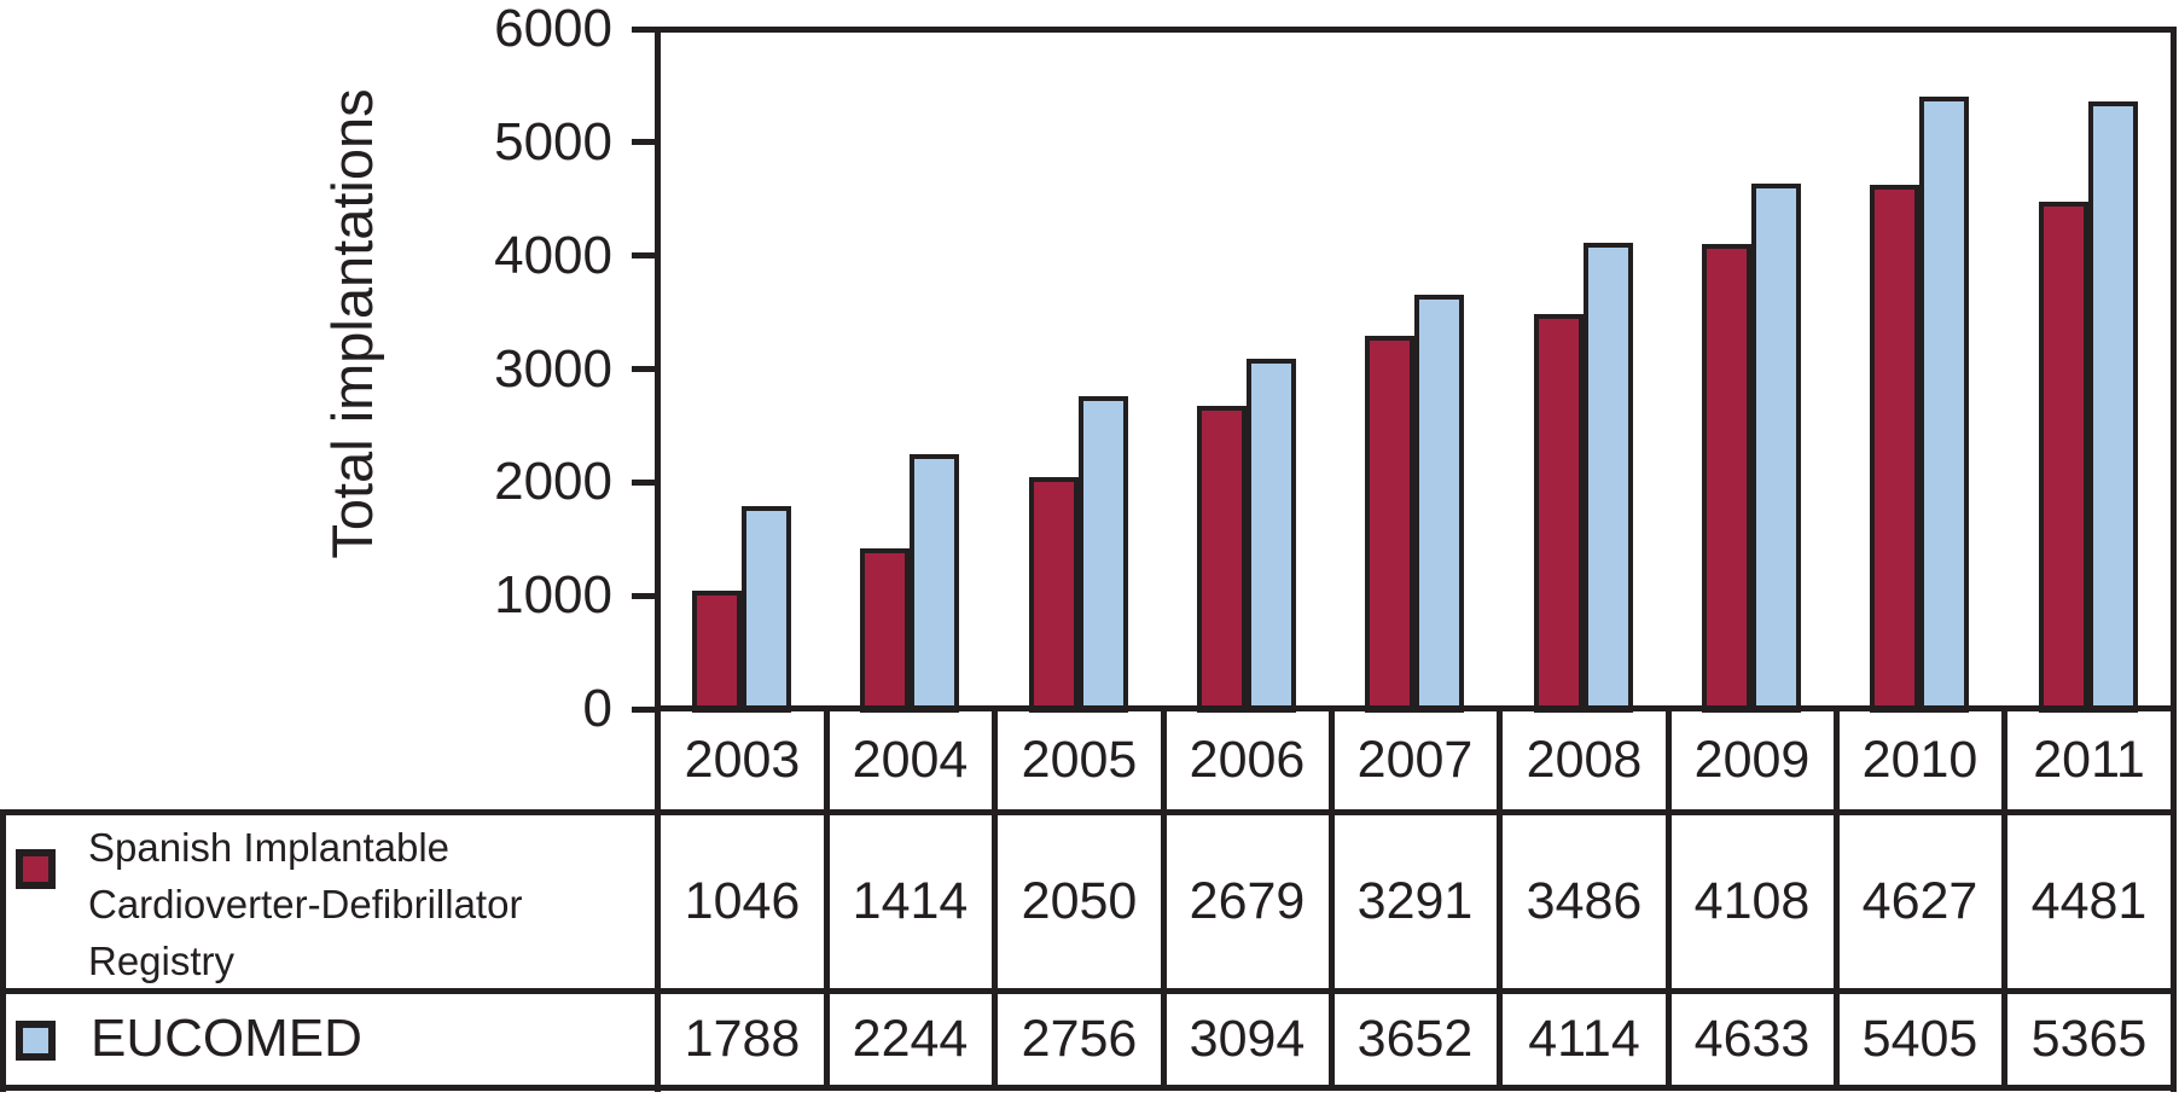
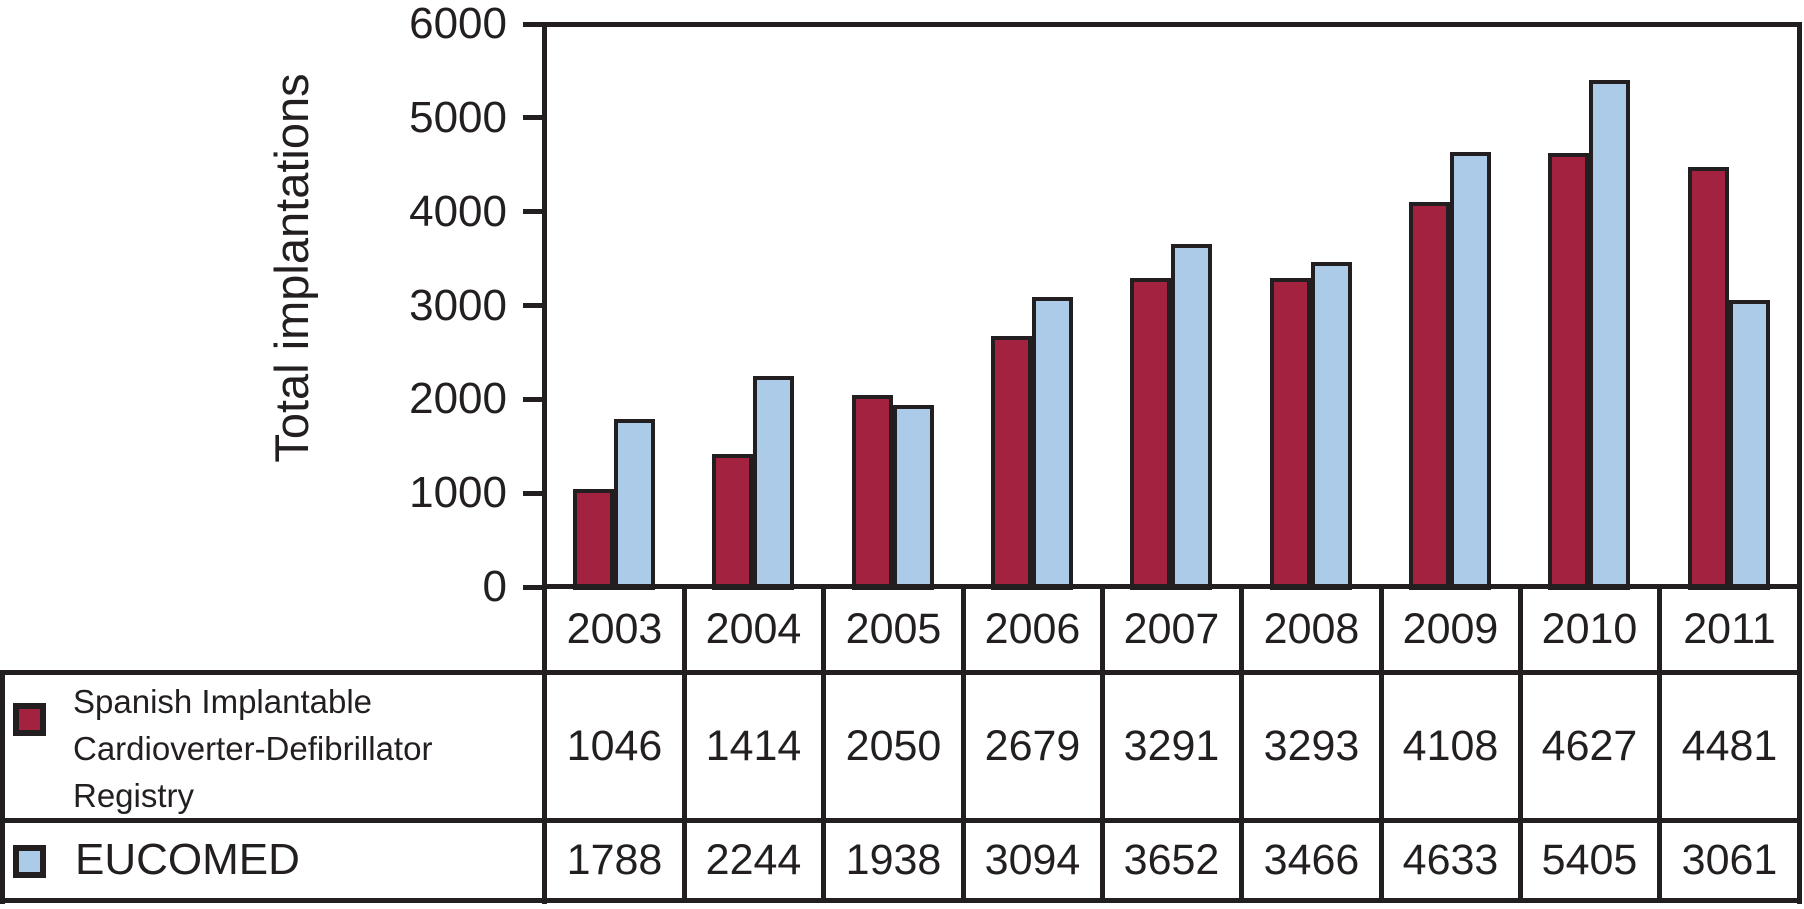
EUCOMED/2005: 2756 -> 1938
Spanish Implantable Cardioverter-Defibrillator Registry/2008: 3486 -> 3293
EUCOMED/2008: 4114 -> 3466
EUCOMED/2011: 5365 -> 3061
